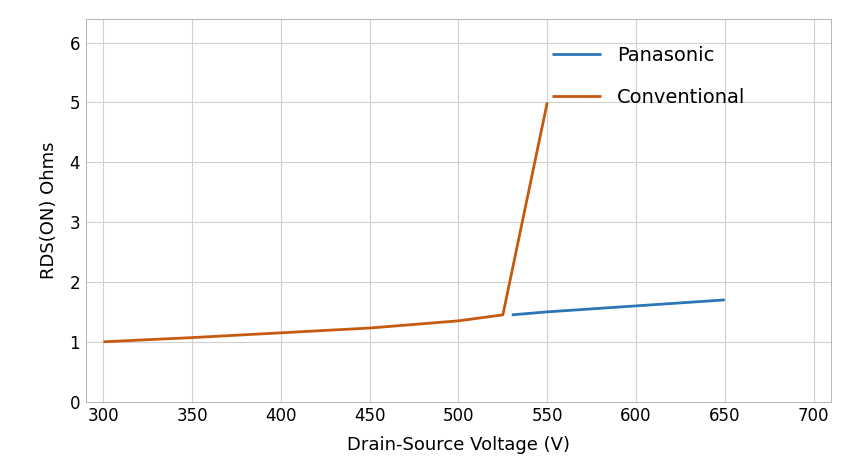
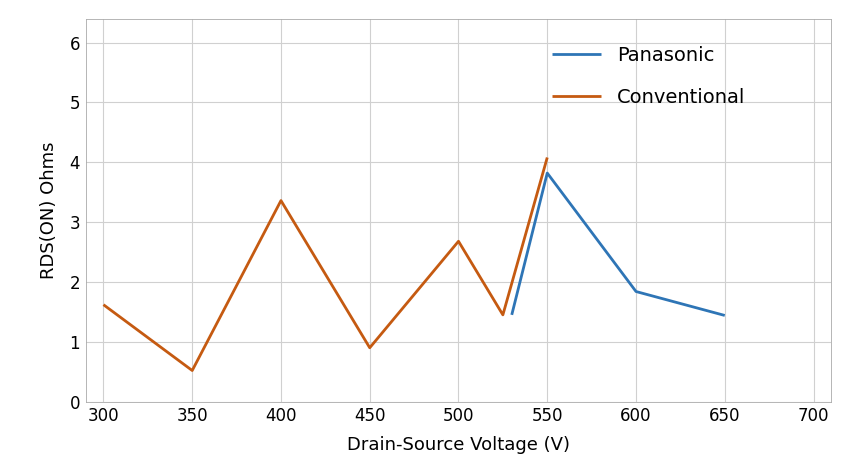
Conventional/300: 1.00 -> 1.62
Conventional/350: 1.07 -> 0.52
Conventional/400: 1.15 -> 3.36
Conventional/450: 1.23 -> 0.90
Conventional/500: 1.35 -> 2.68
Panasonic/550: 1.50 -> 3.82
Conventional/550: 5.00 -> 4.08
Panasonic/600: 1.60 -> 1.84
Panasonic/650: 1.70 -> 1.44
